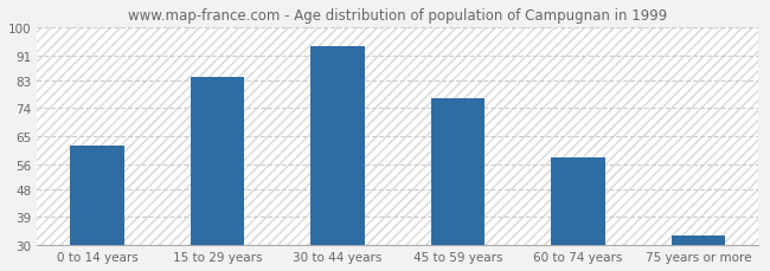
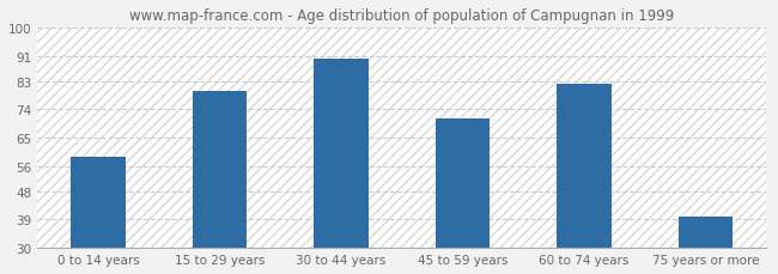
0 to 14 years: 62 -> 59
15 to 29 years: 84 -> 80
30 to 44 years: 94 -> 90
45 to 59 years: 77 -> 71
60 to 74 years: 58 -> 82
75 years or more: 33 -> 40
